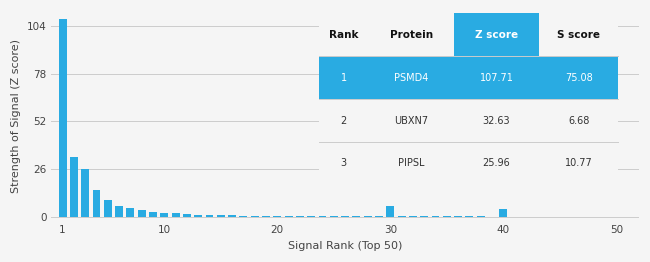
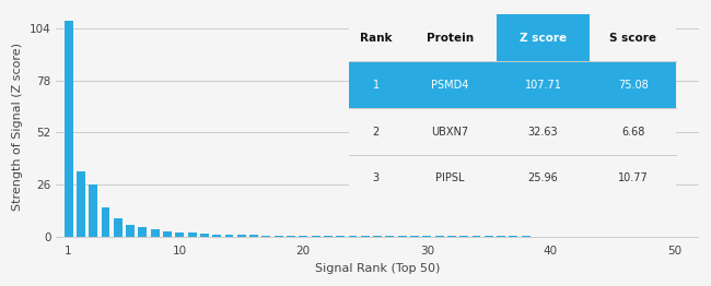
30: 6 -> 0
40: 4 -> 0
